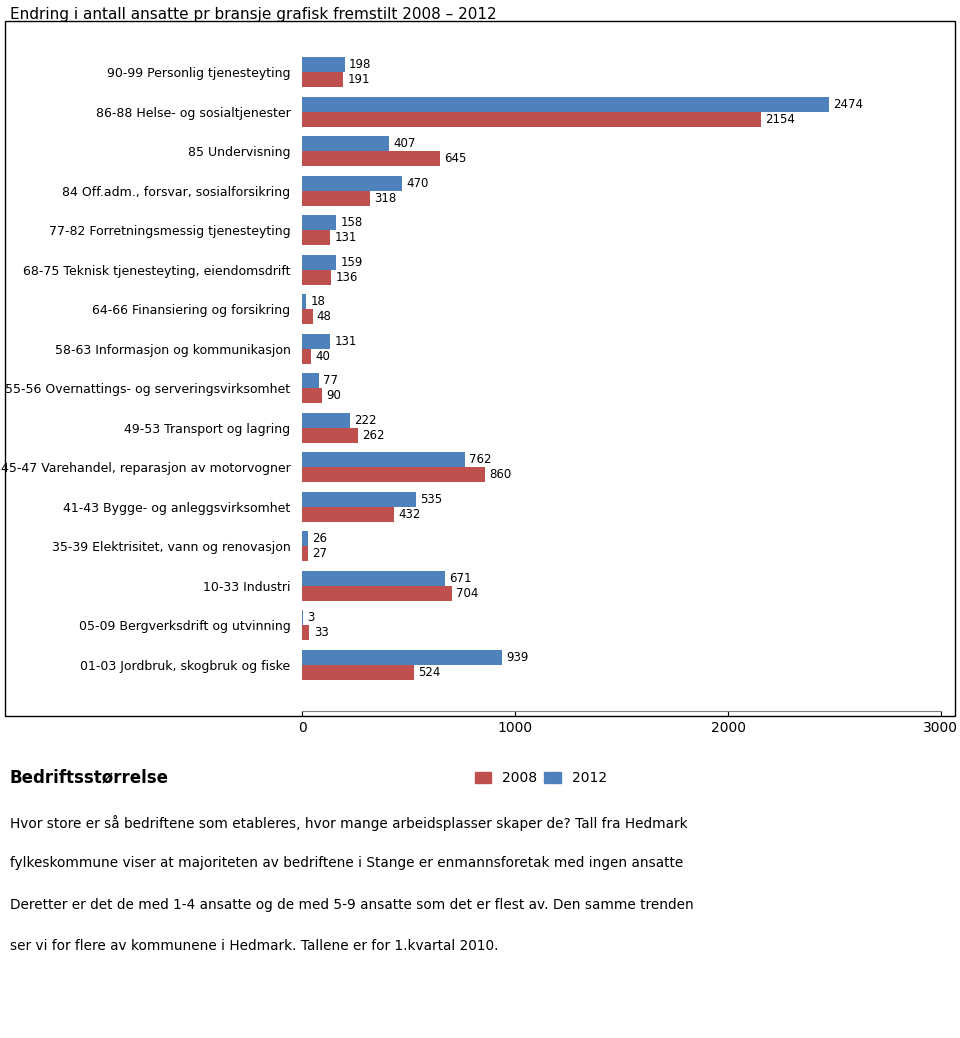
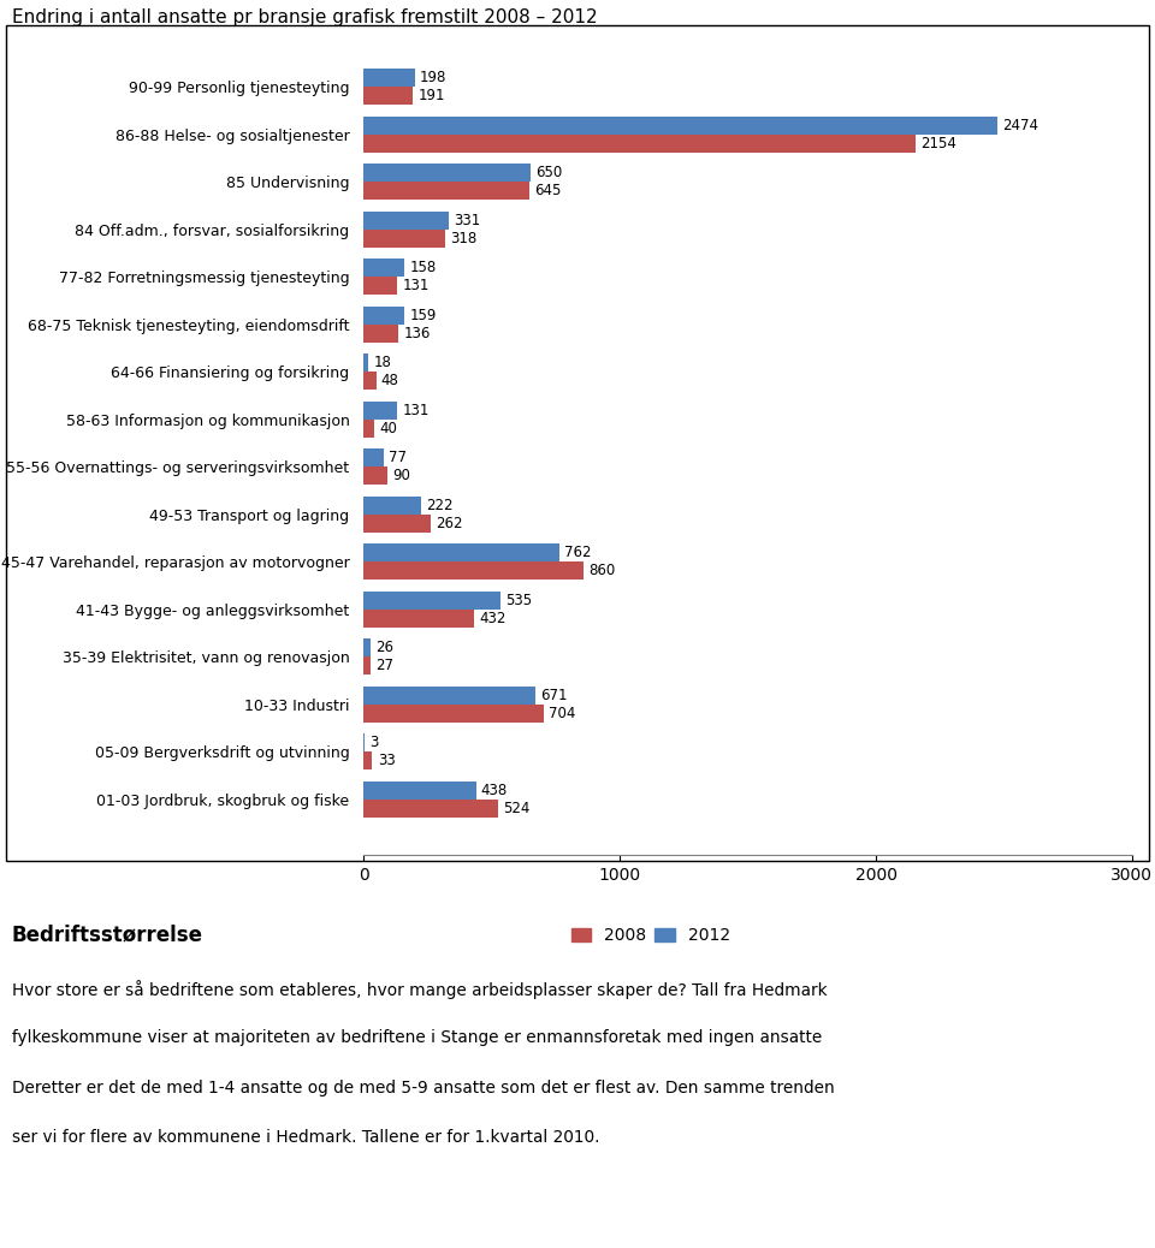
2012/85 Undervisning: 407 -> 650
2012/84 Off.adm., forsvar, sosialforsikring: 470 -> 331
2012/01-03 Jordbruk, skogbruk og fiske: 939 -> 438
